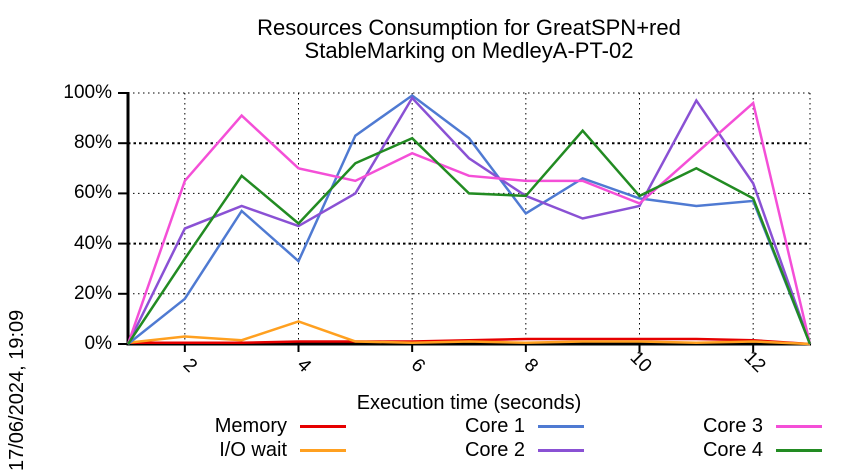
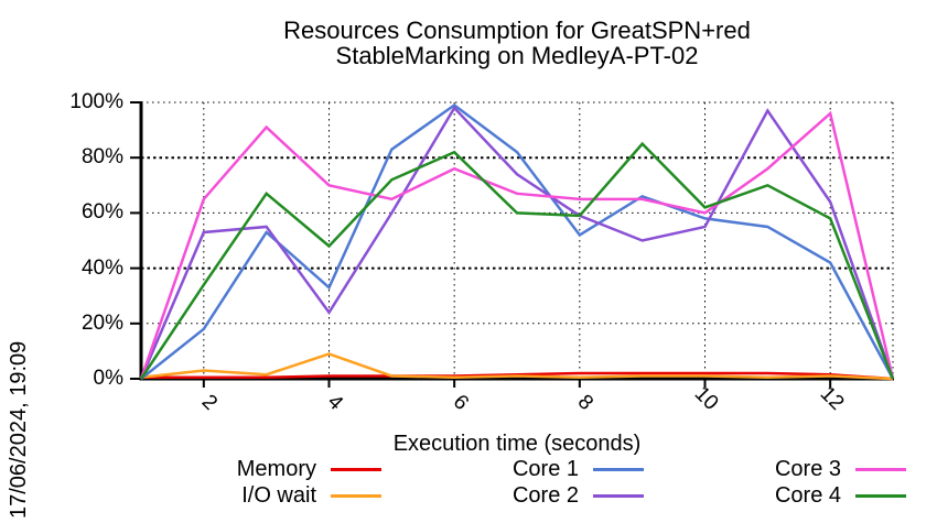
Core 2/2: 46% -> 53%
Core 2/4: 47% -> 24%
Core 3/10: 56% -> 60%
Core 4/10: 59% -> 62%
Core 1/12: 57% -> 42%
